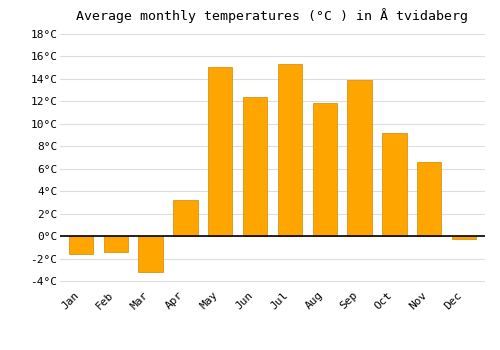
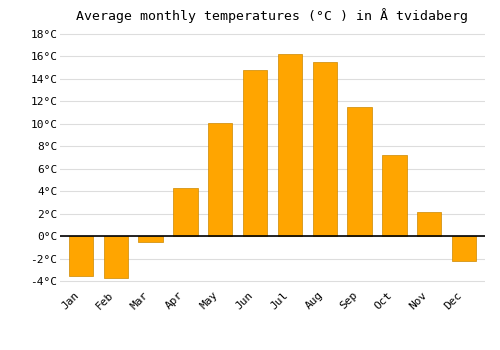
Jan: -1.6°C -> -3.5°C
Feb: -1.4°C -> -3.7°C
Mar: -3.2°C -> -0.5°C
Apr: 3.2°C -> 4.3°C
May: 15.0°C -> 10.1°C
Jun: 12.4°C -> 14.8°C
Jul: 15.3°C -> 16.2°C
Aug: 11.8°C -> 15.5°C
Sep: 13.9°C -> 11.5°C
Oct: 9.2°C -> 7.2°C
Nov: 6.6°C -> 2.2°C
Dec: -0.2°C -> -2.2°C
